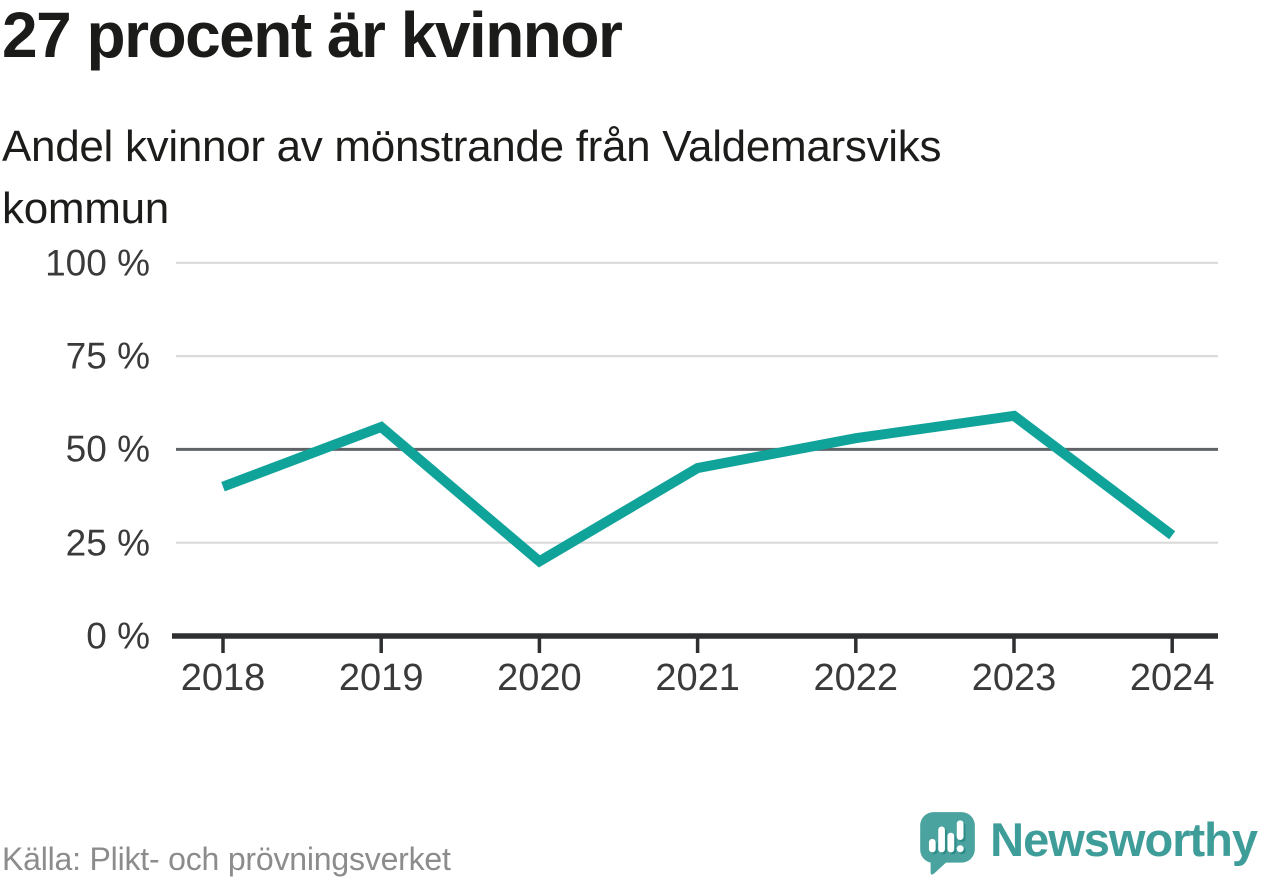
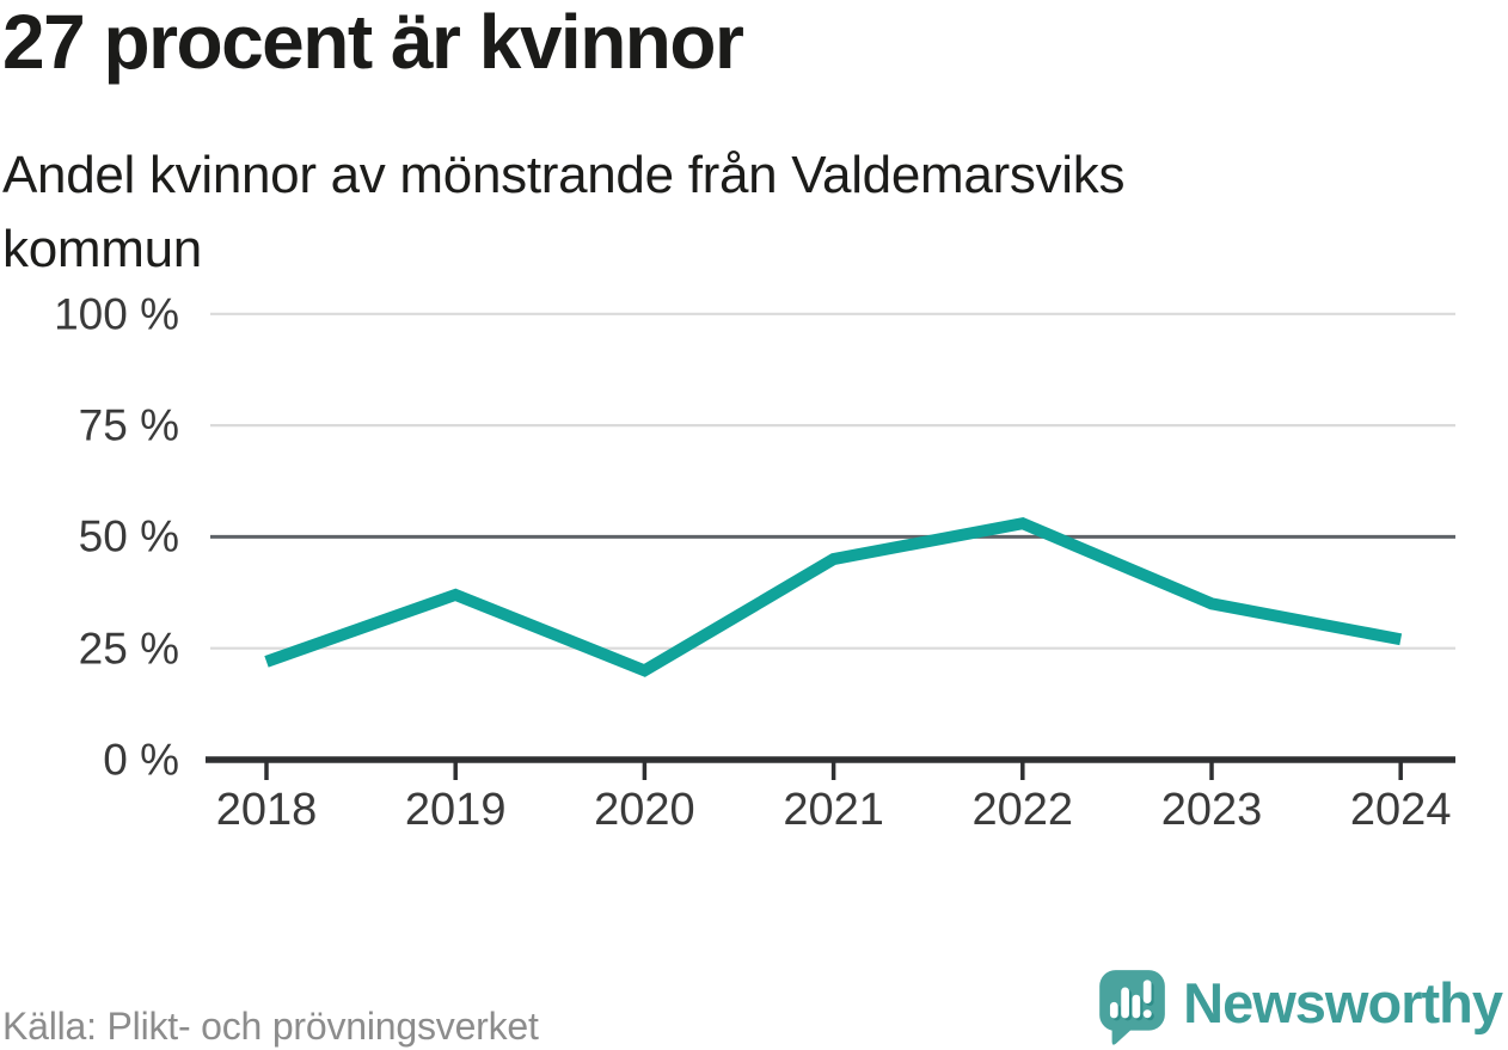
2018: 40% -> 22%
2019: 56% -> 37%
2023: 59% -> 35%
